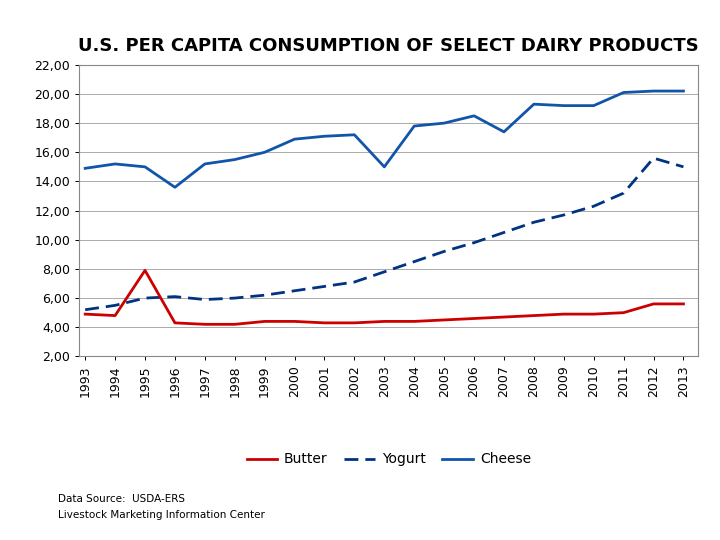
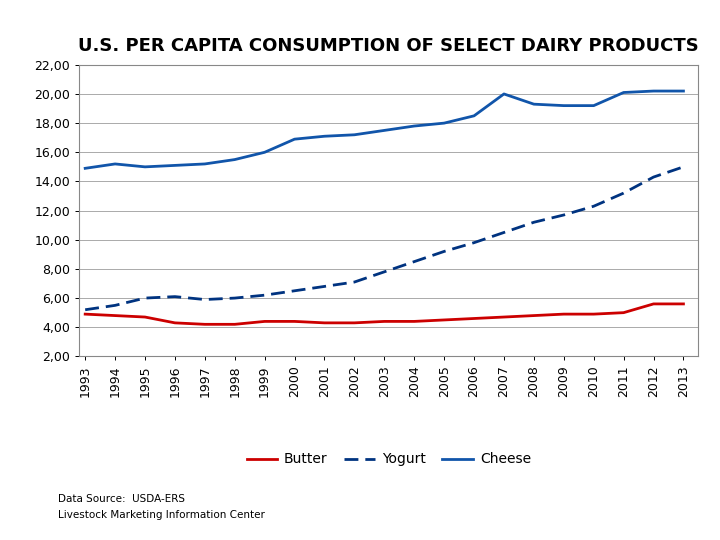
Butter/1995: 7,9 -> 4,7
Cheese/1996: 13,6 -> 15,1
Cheese/2003: 15,0 -> 17,5
Cheese/2007: 17,4 -> 20,0
Yogurt/2012: 15,6 -> 14,3
